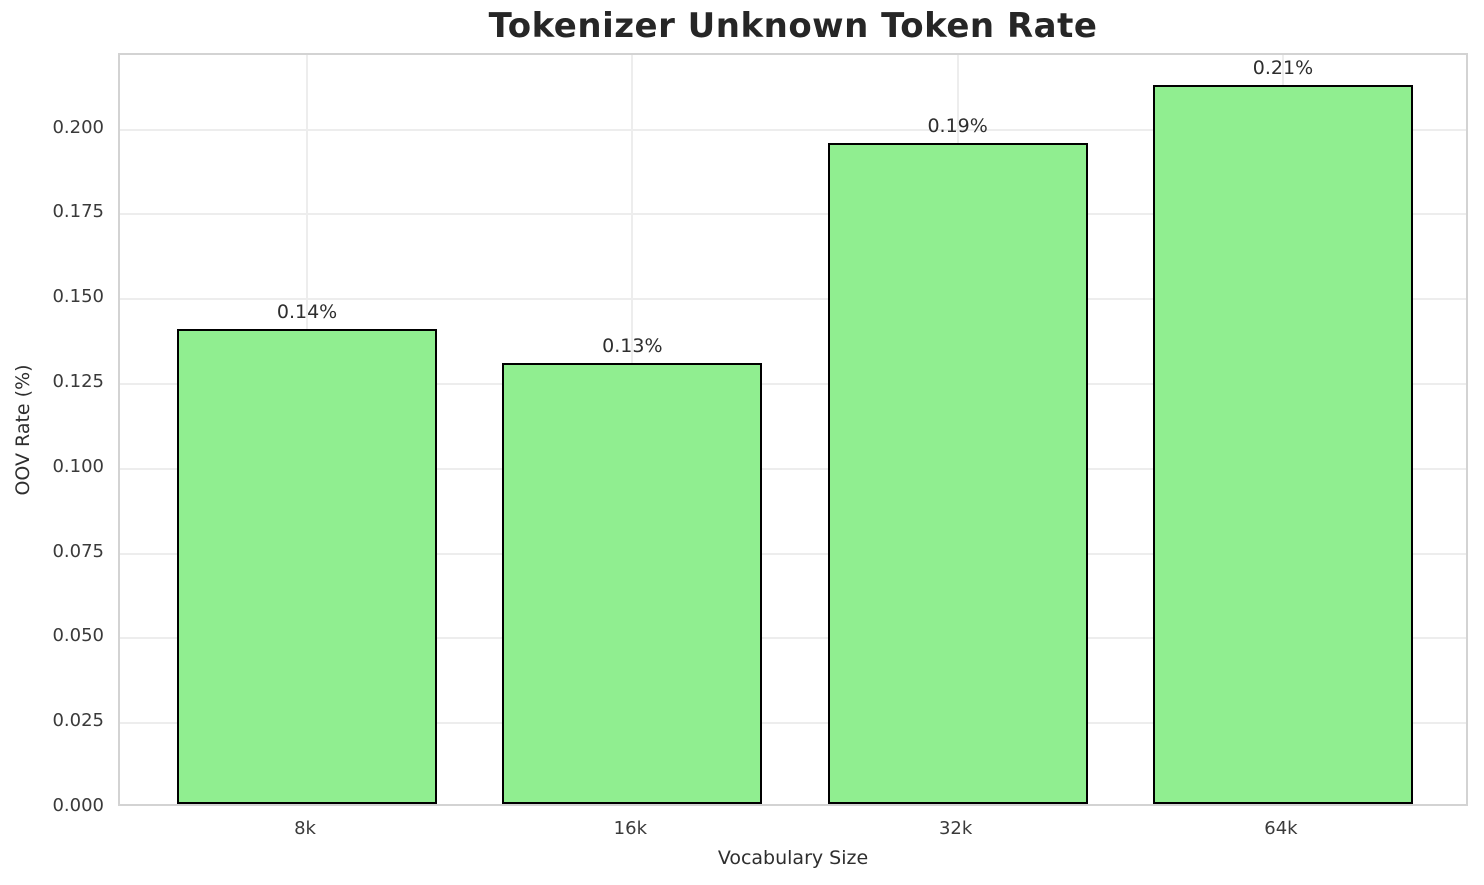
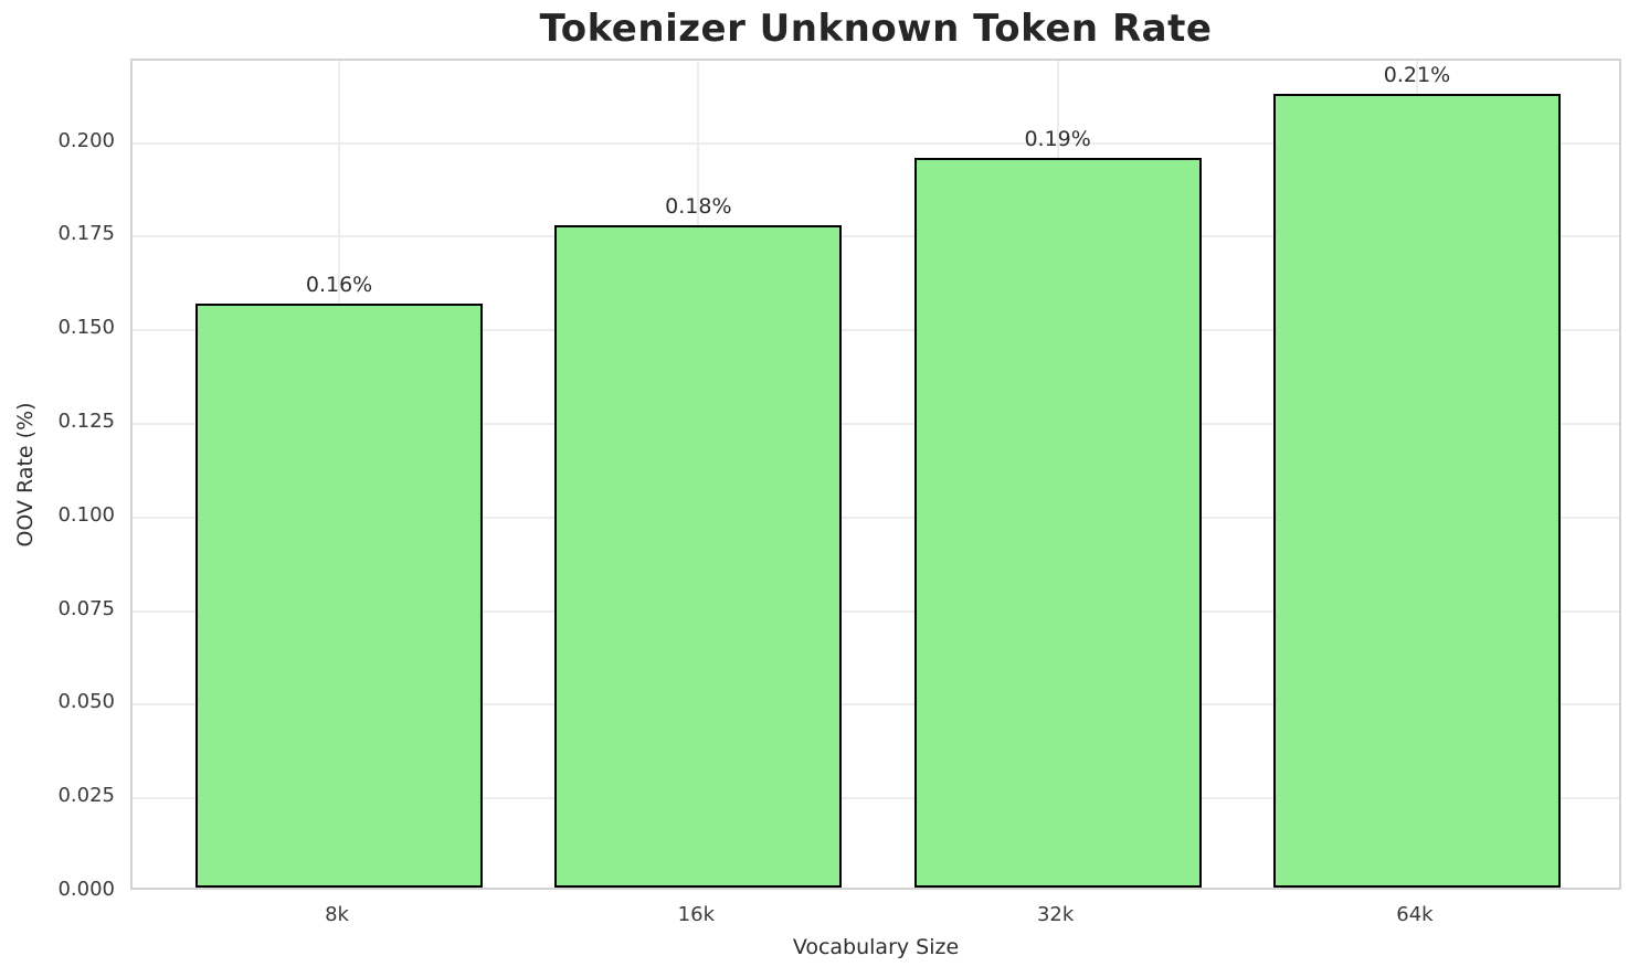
8k: 0.14% -> 0.16%
16k: 0.13% -> 0.18%
